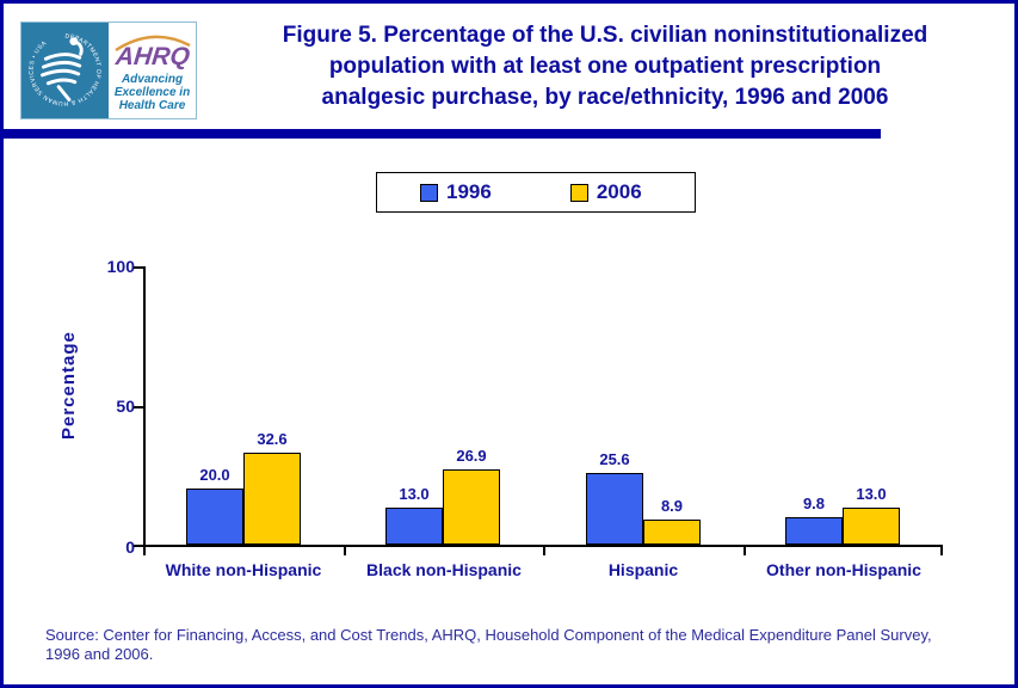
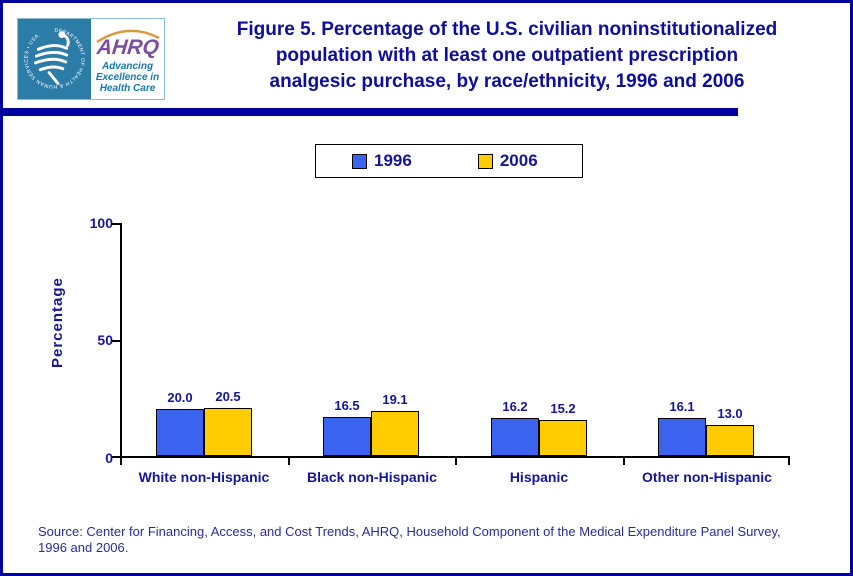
2006/White non-Hispanic: 32.6 -> 20.5
1996/Black non-Hispanic: 13.0 -> 16.5
2006/Black non-Hispanic: 26.9 -> 19.1
1996/Hispanic: 25.6 -> 16.2
2006/Hispanic: 8.9 -> 15.2
1996/Other non-Hispanic: 9.8 -> 16.1
